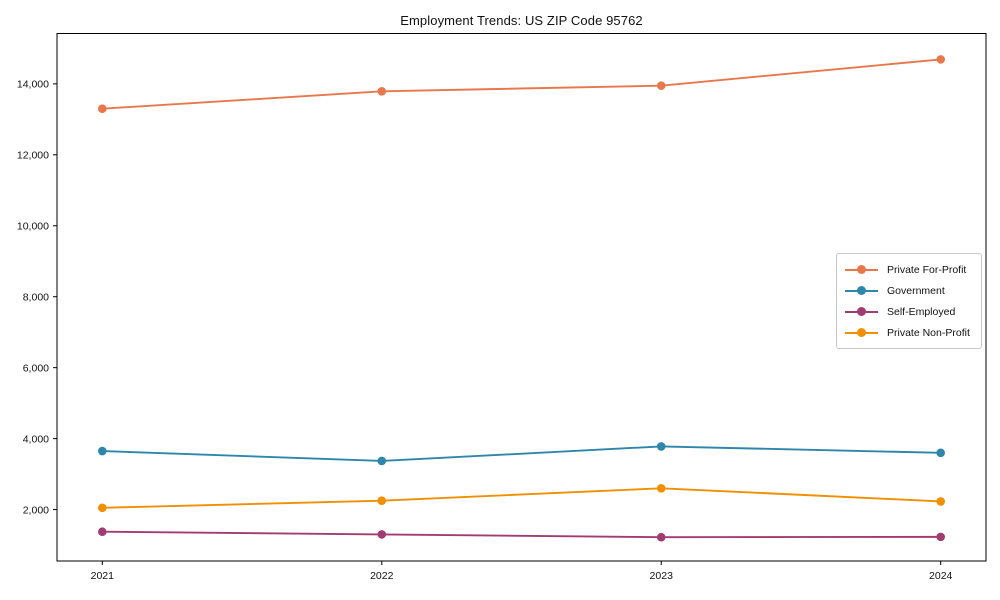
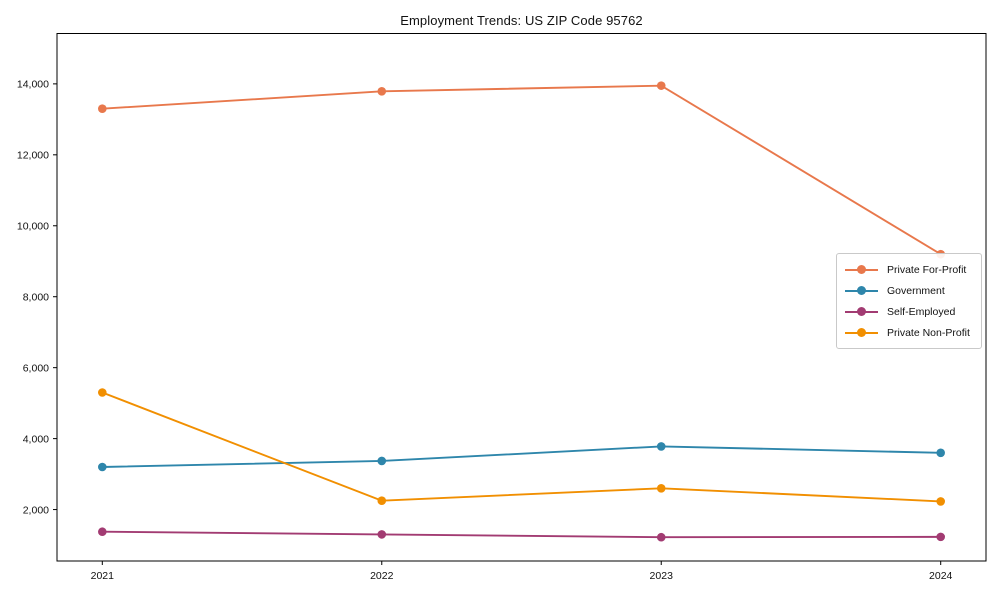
Government/2021: 3600 -> 3200
Private Non-Profit/2021: 2000 -> 5300
Private For-Profit/2024: 14700 -> 9200
